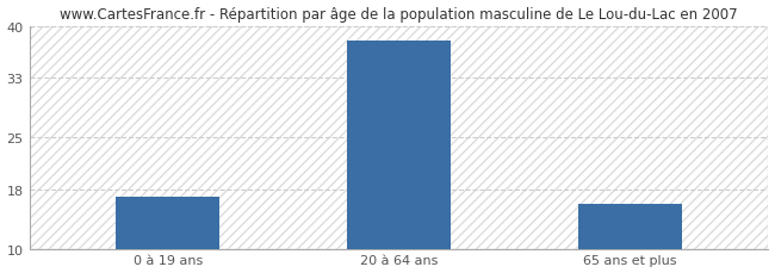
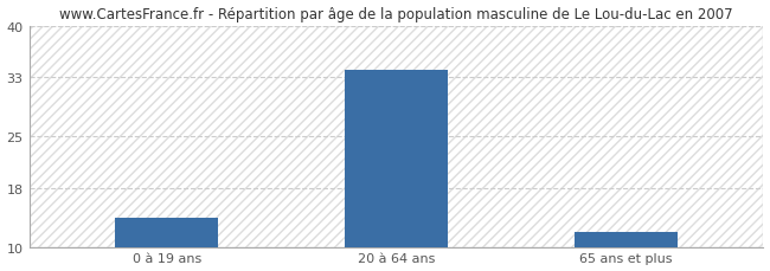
0 à 19 ans: 17 -> 14
20 à 64 ans: 38 -> 34
65 ans et plus: 16 -> 12
